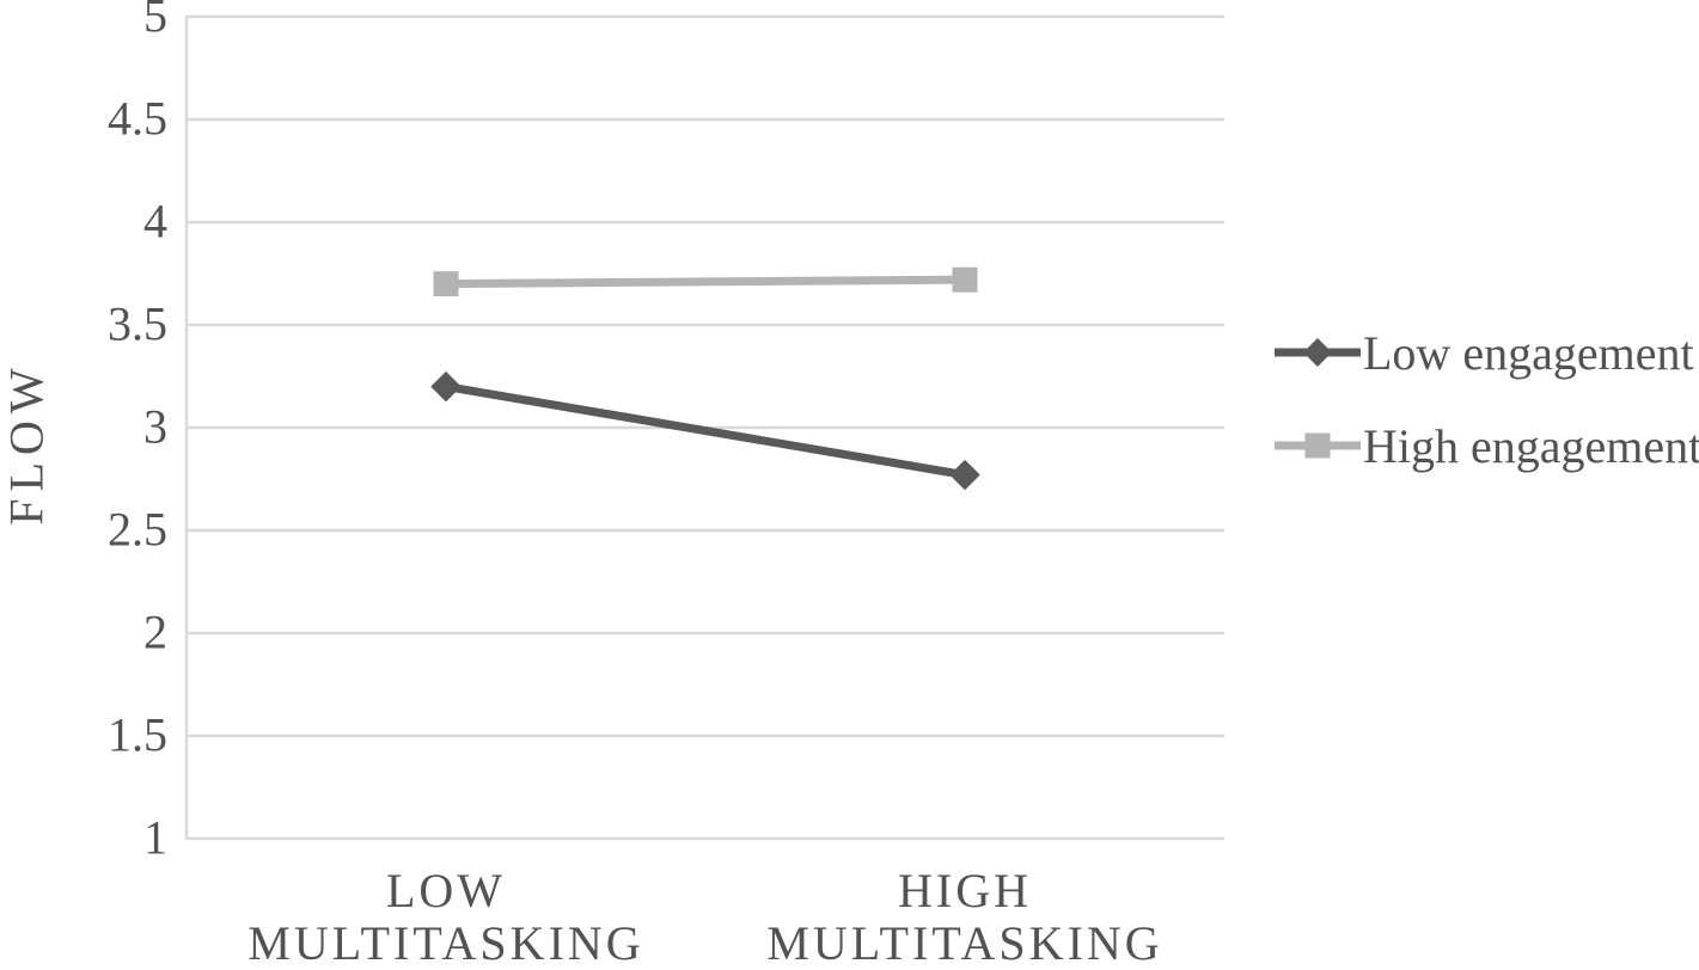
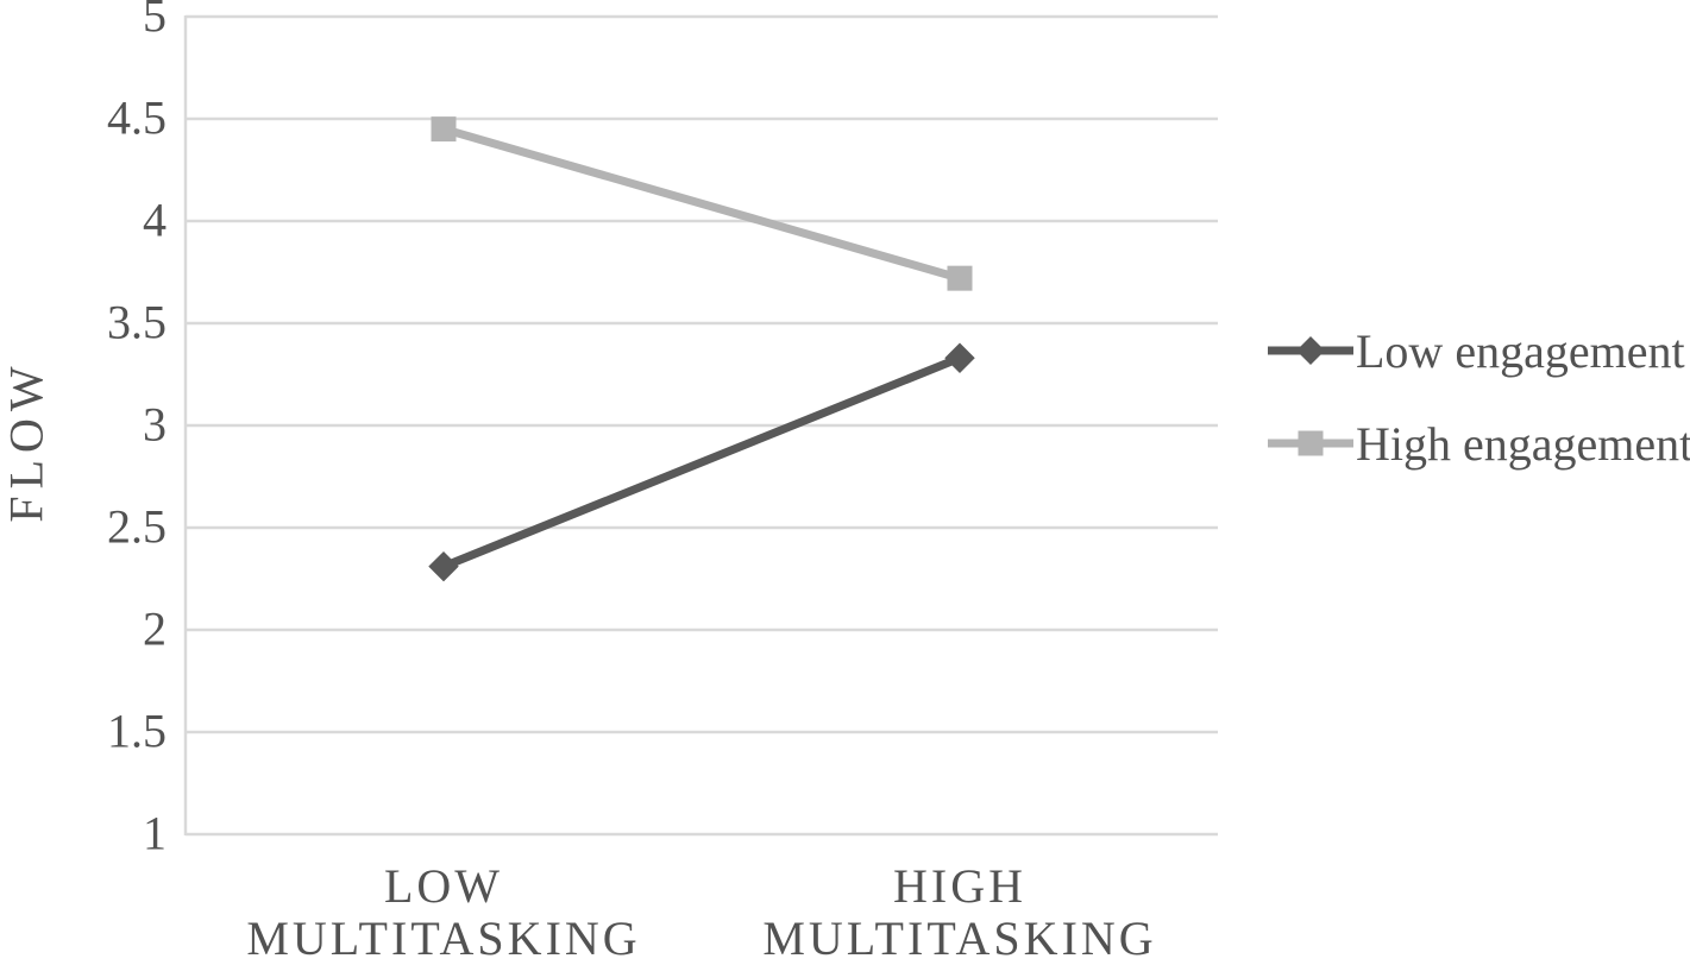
Low engagement/LOW MULTITASKING: 3.20 -> 2.31
High engagement/LOW MULTITASKING: 3.70 -> 4.45
Low engagement/HIGH MULTITASKING: 2.77 -> 3.33
